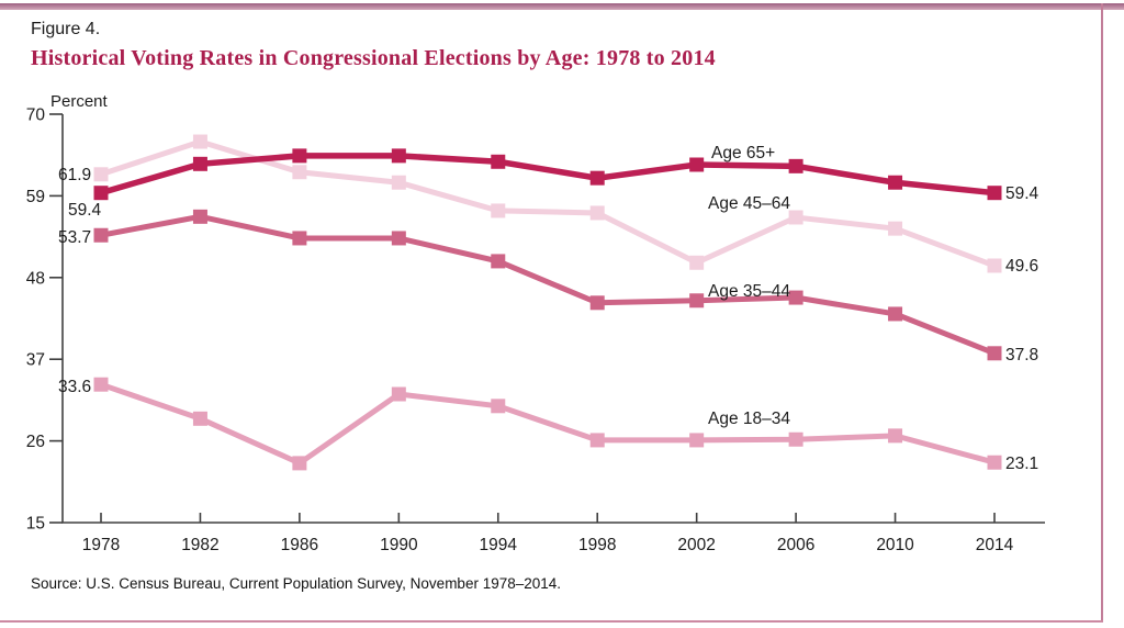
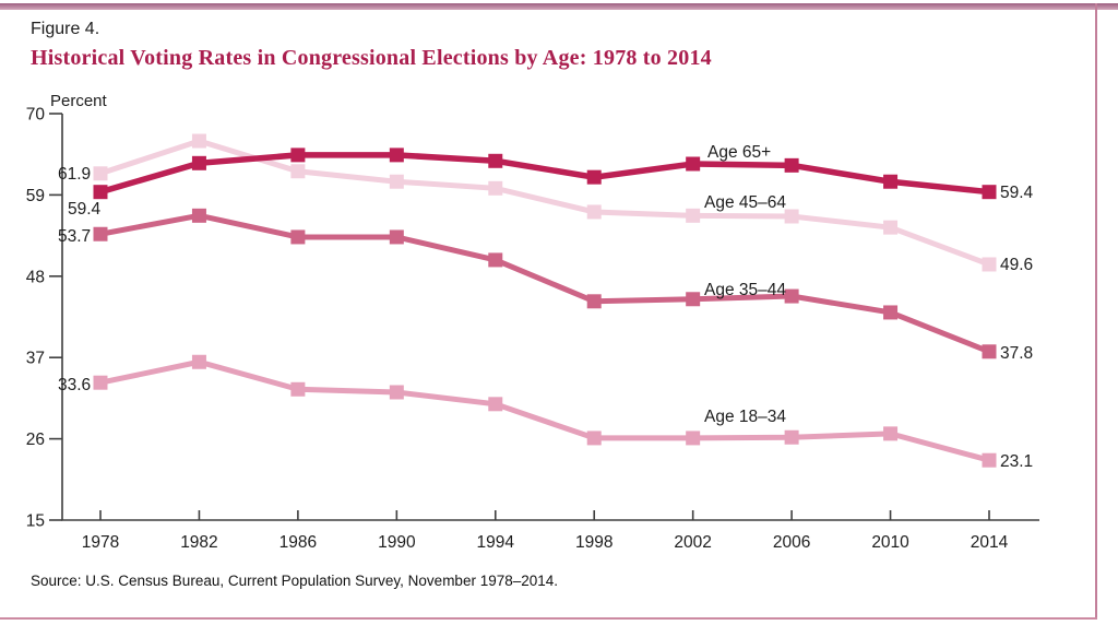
Age 18–34/1982: 29 -> 36
Age 18–34/1986: 23 -> 33
Age 45–64/1994: 57 -> 60
Age 45–64/2002: 50 -> 56
